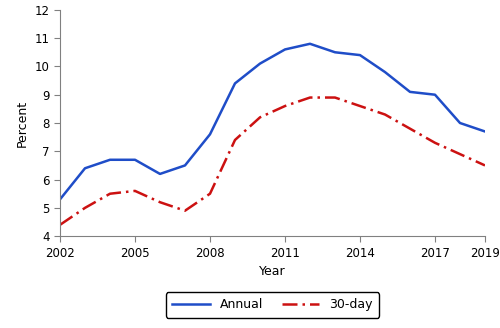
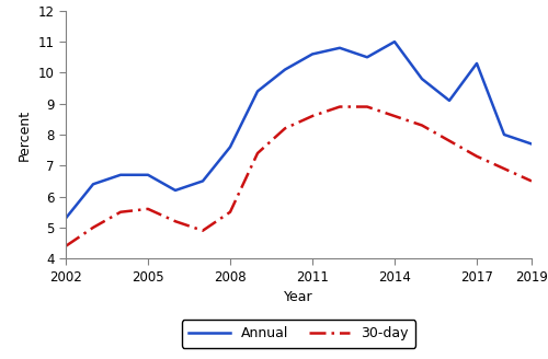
Annual/2014: 10.4 -> 11.0
Annual/2017: 9.0 -> 10.3
